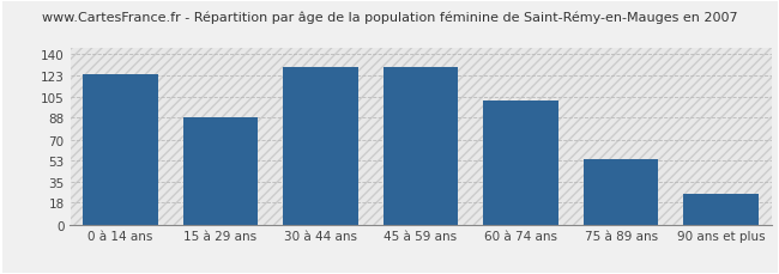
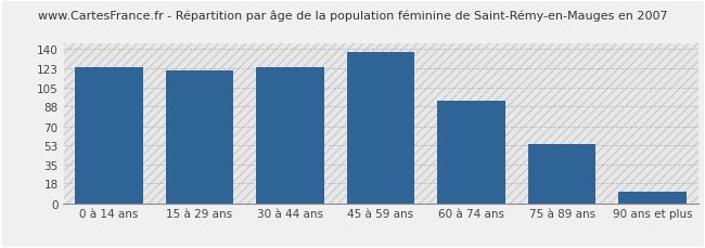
15 à 29 ans: 88 -> 121
30 à 44 ans: 130 -> 124
45 à 59 ans: 130 -> 138
60 à 74 ans: 102 -> 93
90 ans et plus: 25 -> 10
